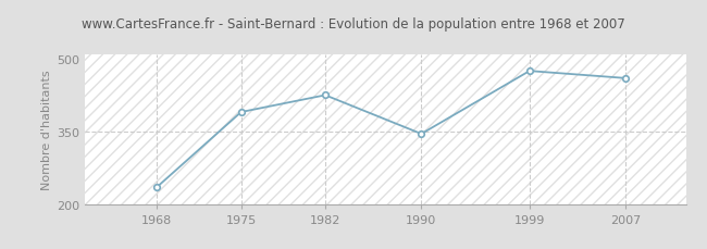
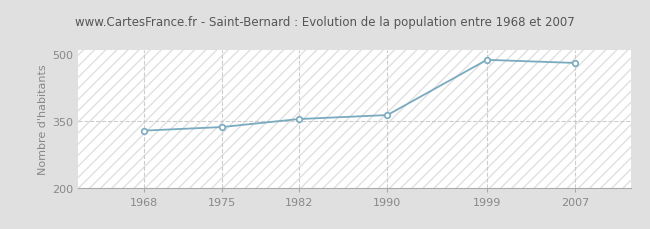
1968: 235 -> 328
1975: 390 -> 336
1982: 425 -> 354
1990: 345 -> 363
1999: 475 -> 487
2007: 460 -> 480
